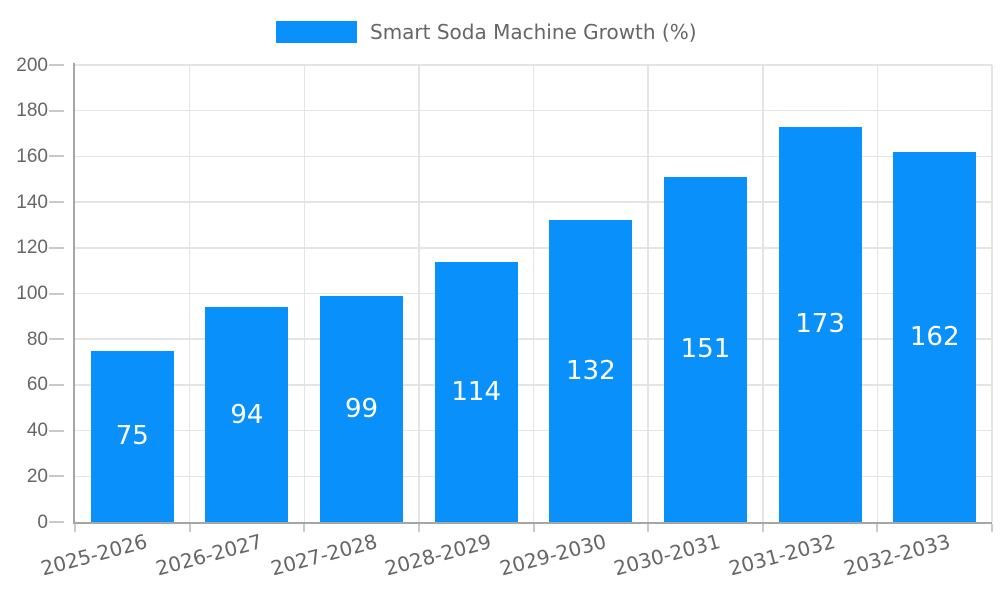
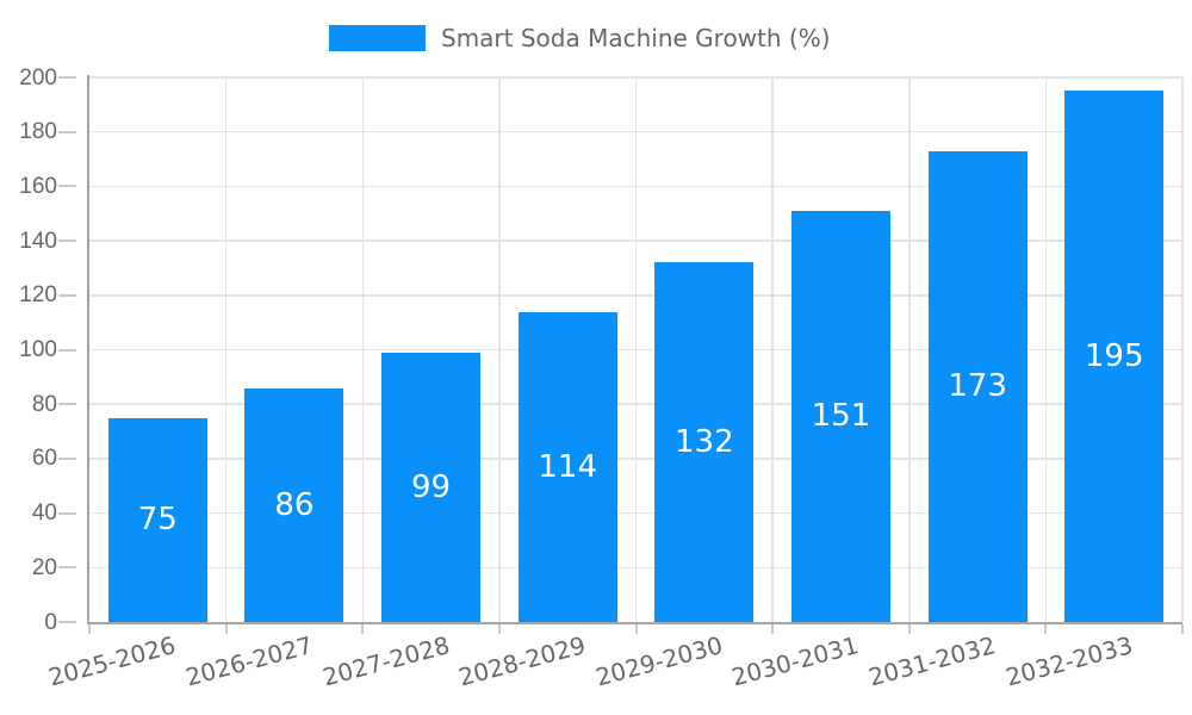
2026-2027: 94 -> 86
2032-2033: 162 -> 195
